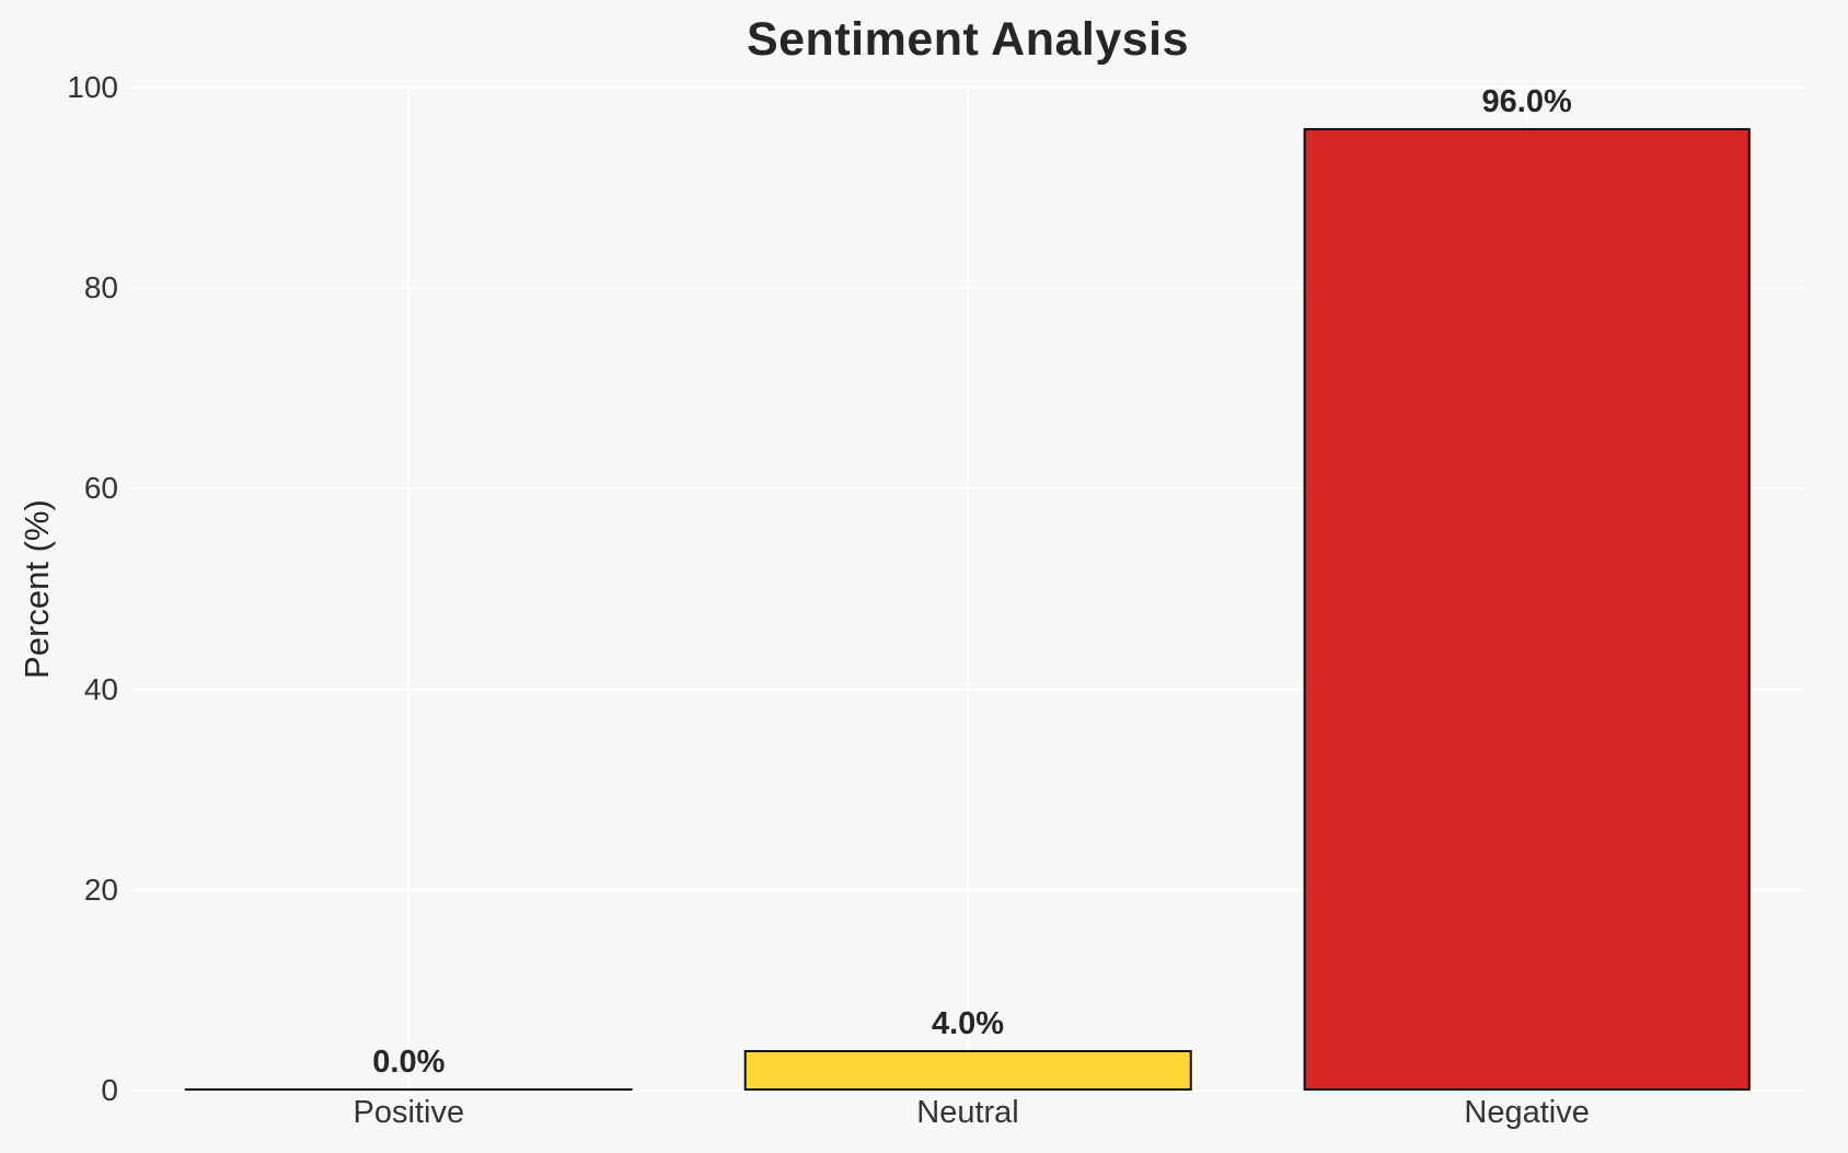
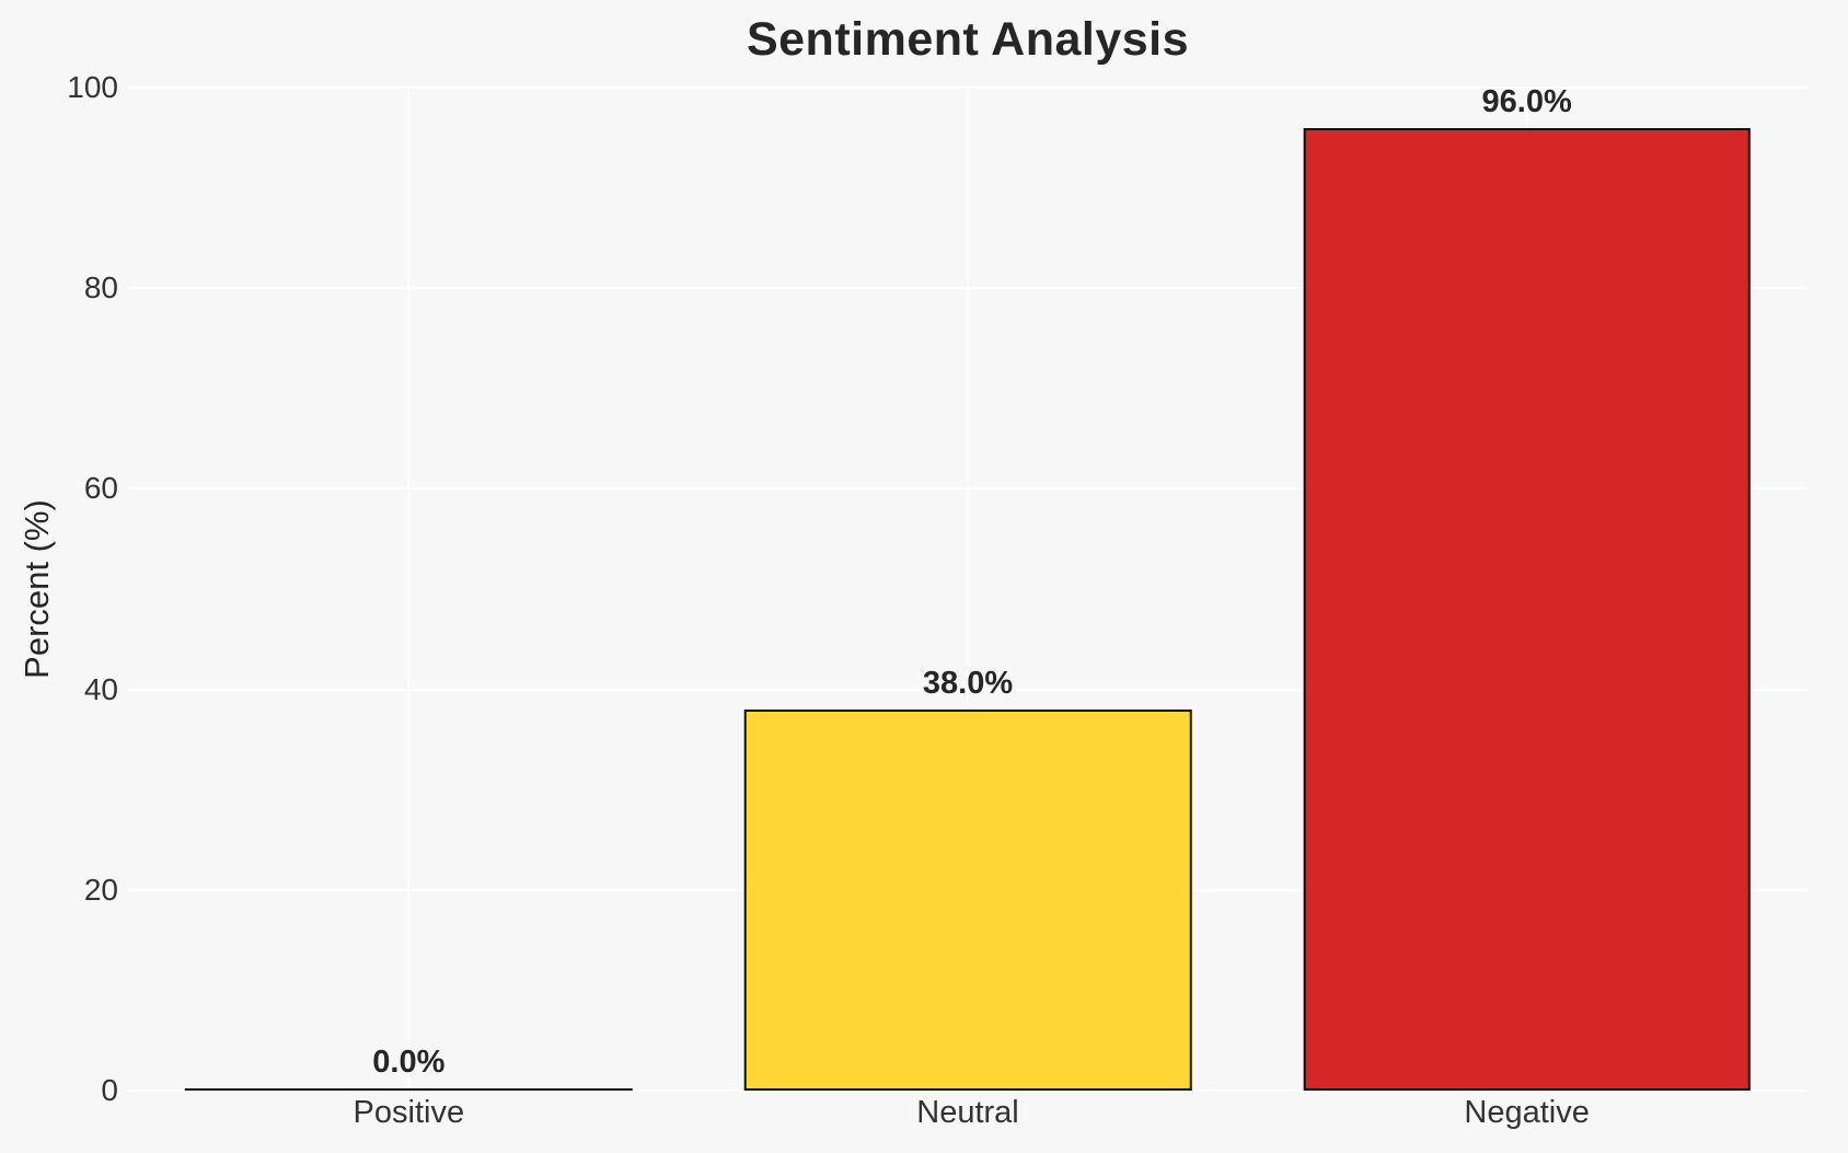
Neutral: 4.0% -> 38.0%
